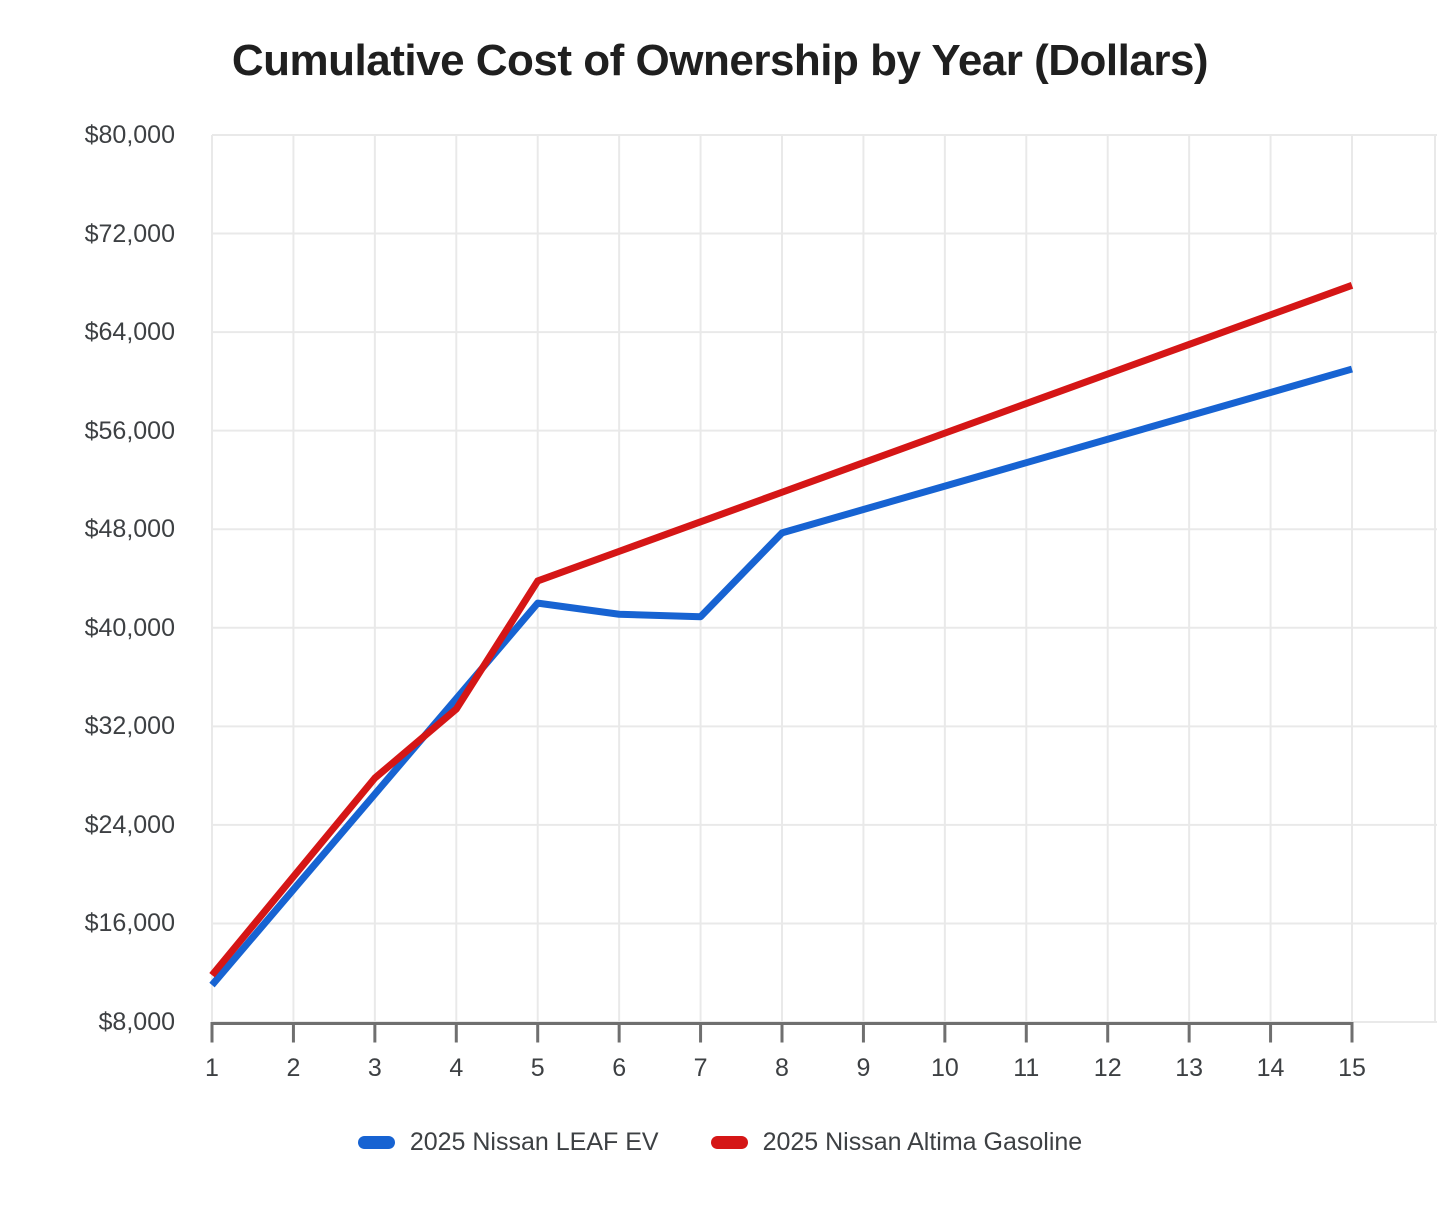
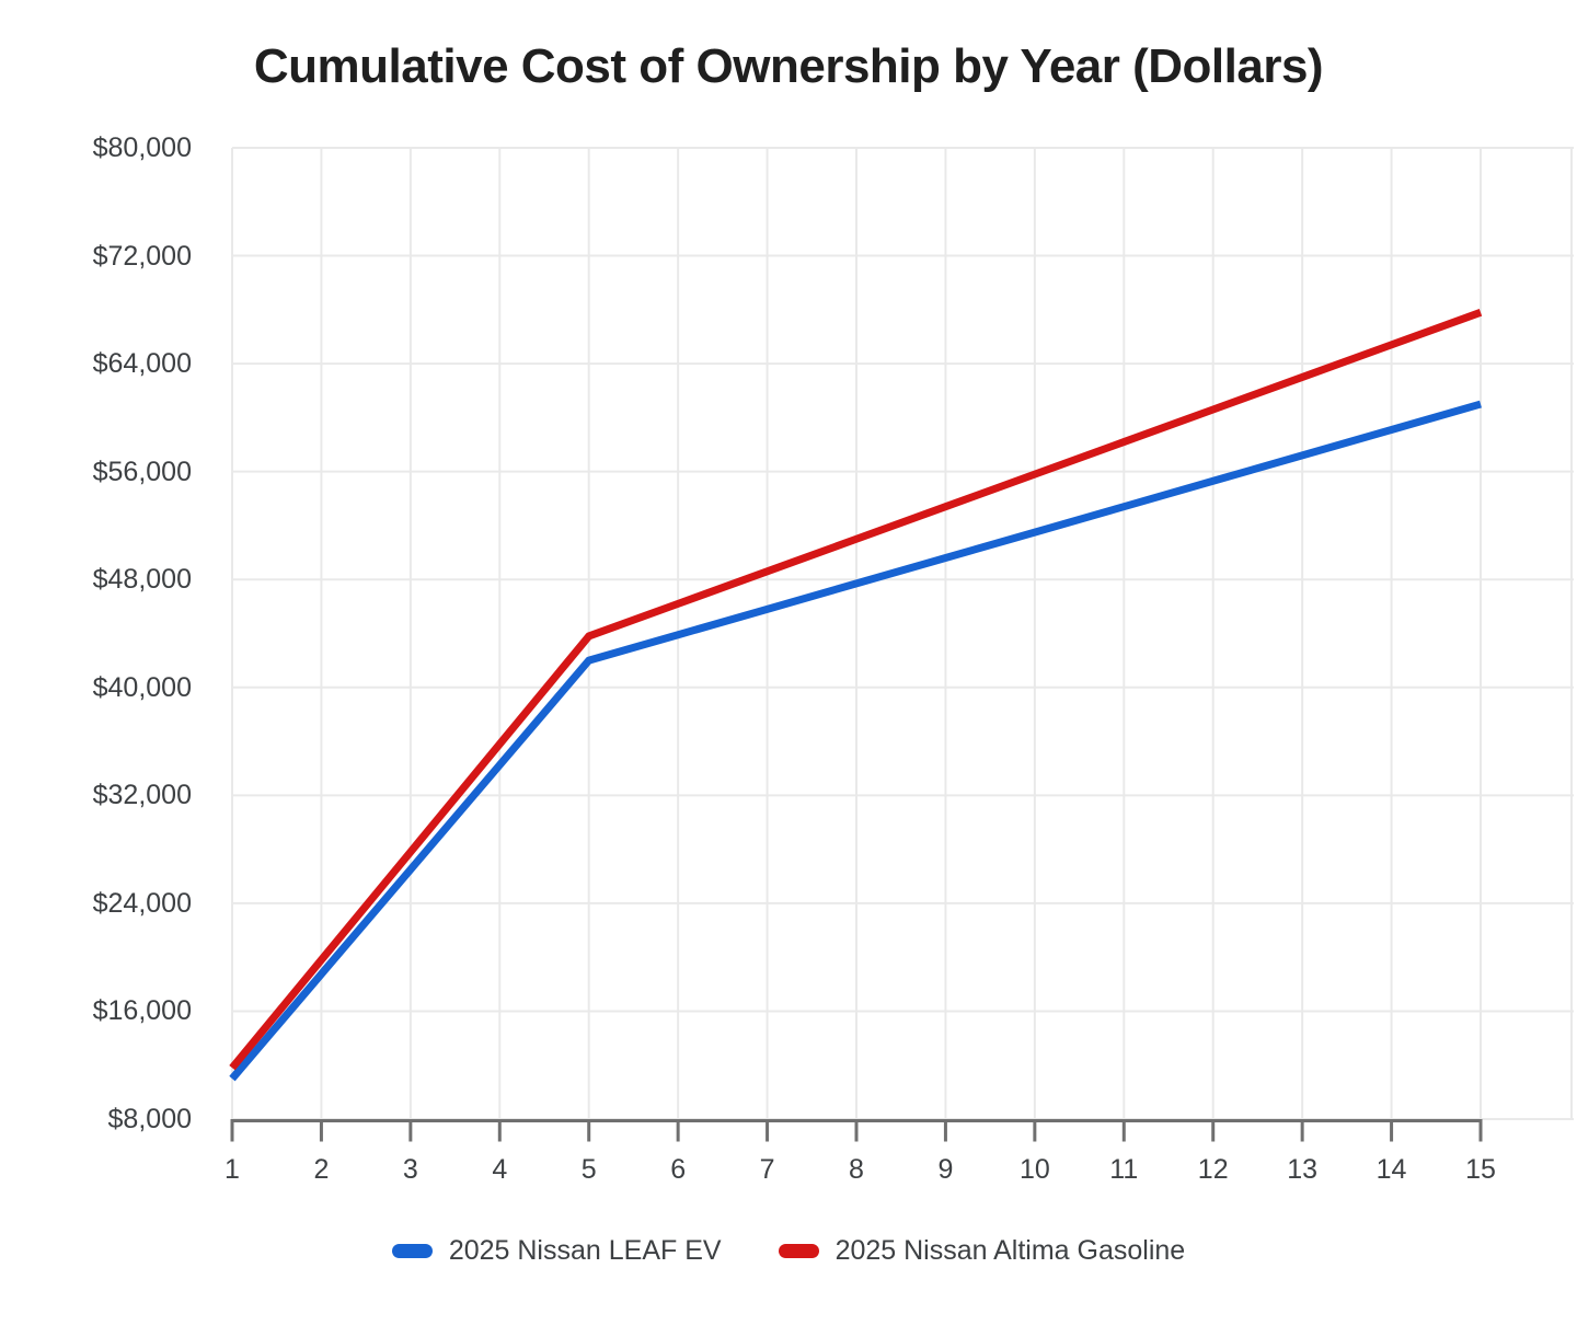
2025 Nissan Altima Gasoline/4: $33400 -> $35800
2025 Nissan LEAF EV/6: $41100 -> $43900
2025 Nissan LEAF EV/7: $40900 -> $45800
